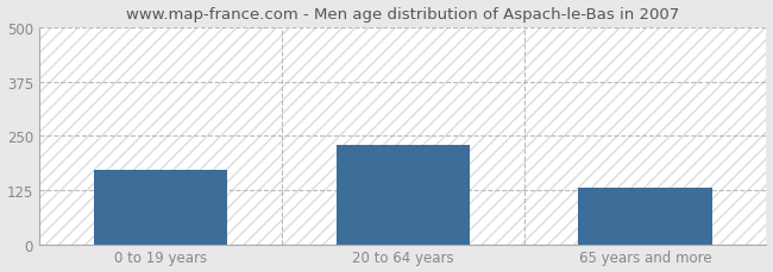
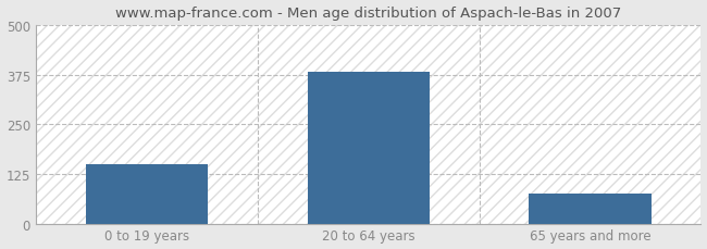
0 to 19 years: 170 -> 150
20 to 64 years: 230 -> 383
65 years and more: 130 -> 75
